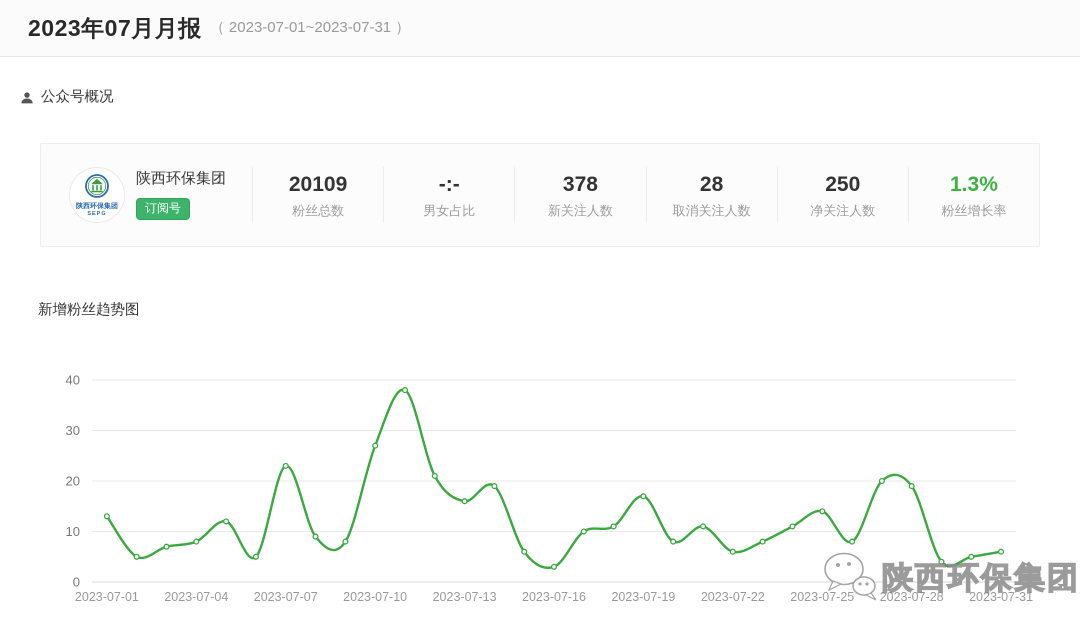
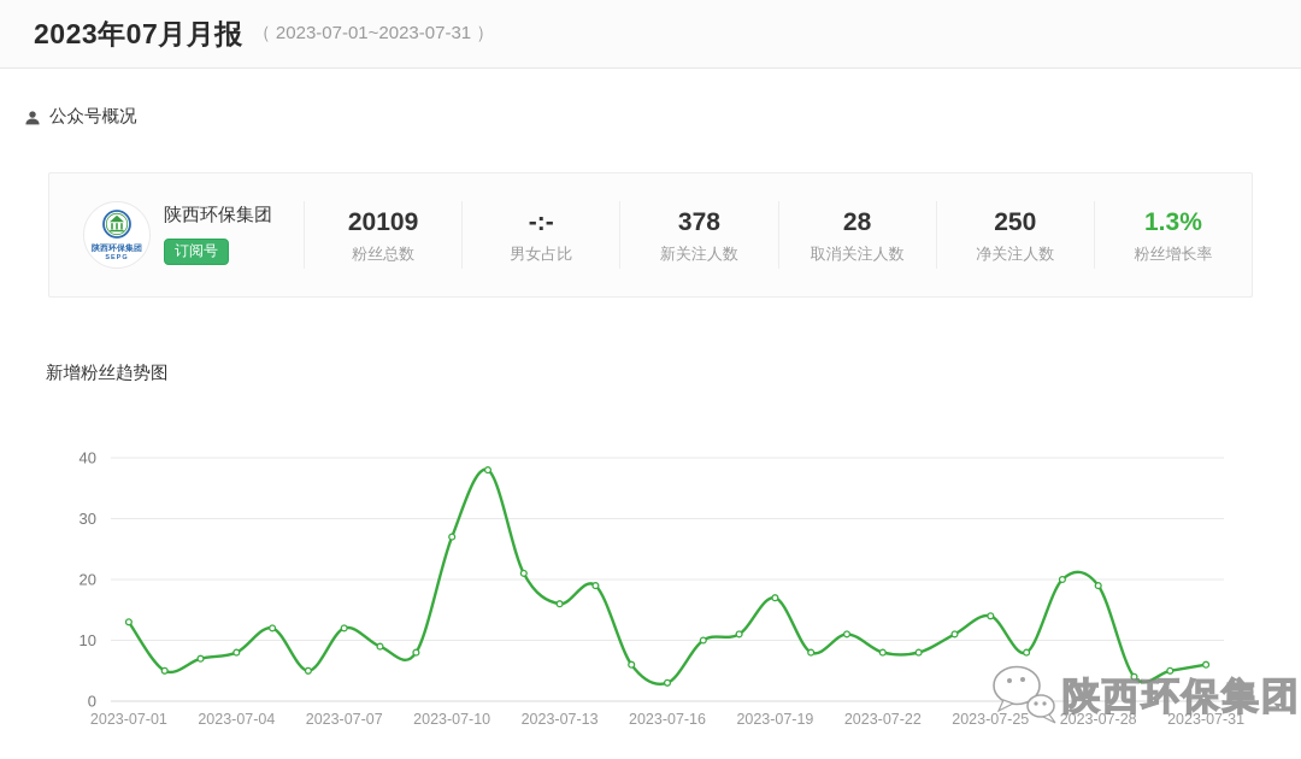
2023-07-07: 23 -> 12
2023-07-22: 6 -> 8
